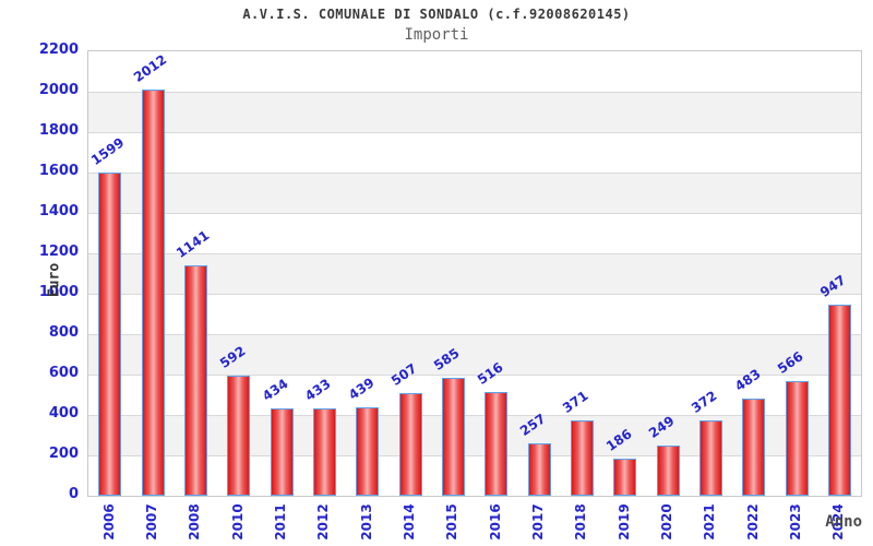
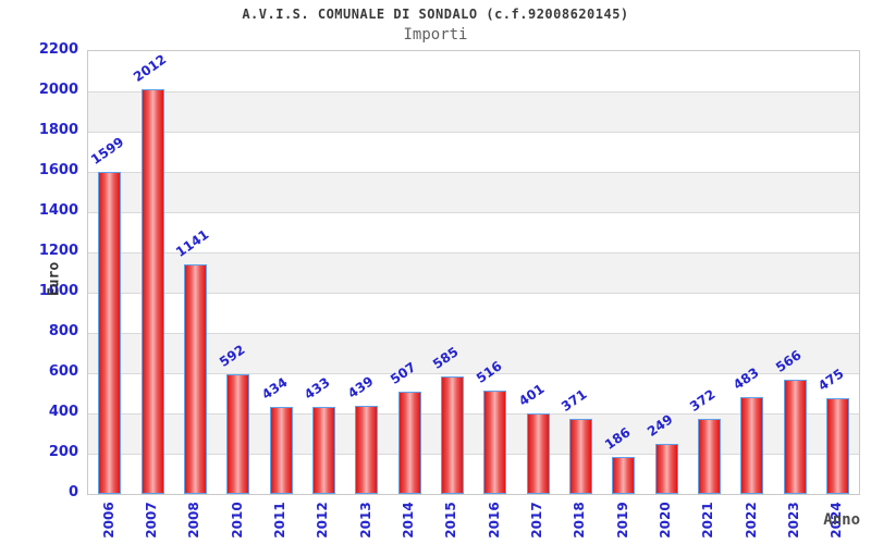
2017: 257 -> 401
2024: 947 -> 475
